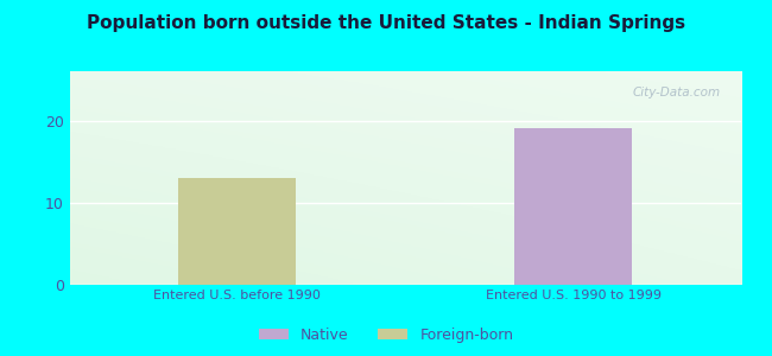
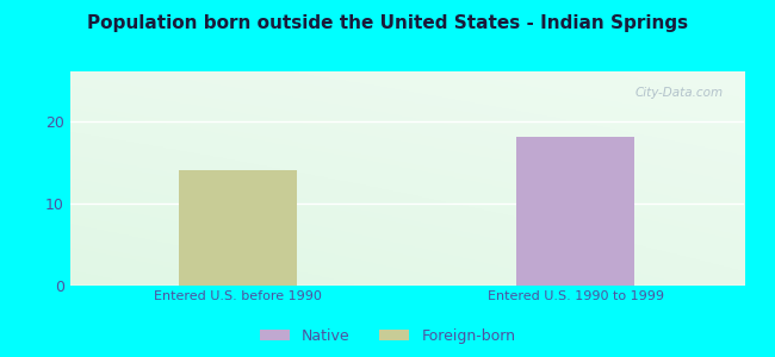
Entered U.S. before 1990: 13 -> 14
Entered U.S. 1990 to 1999: 19 -> 18
